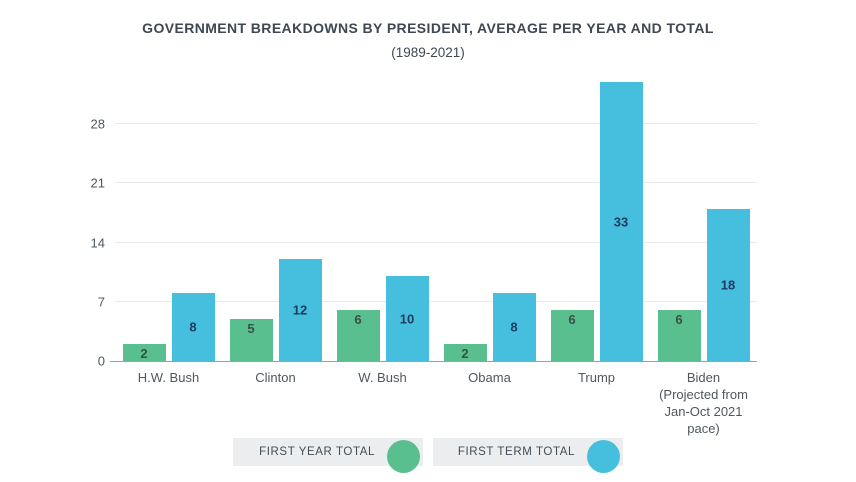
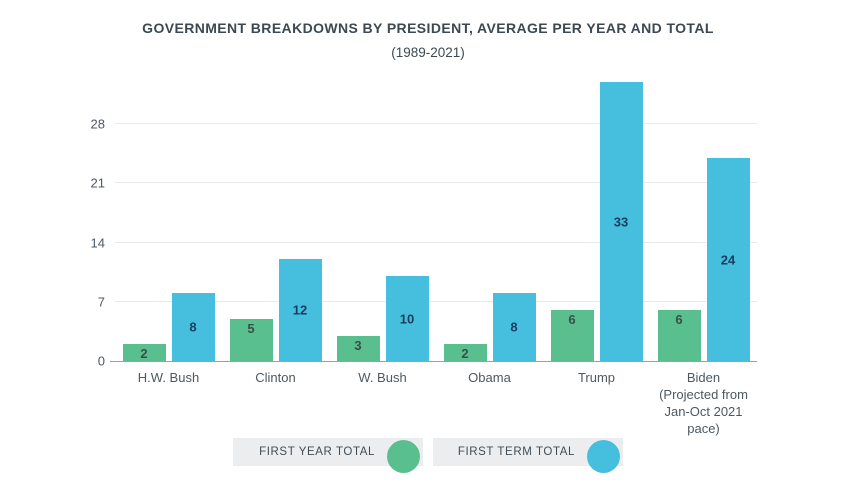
FIRST YEAR TOTAL/W. Bush: 6 -> 3
FIRST TERM TOTAL/Biden (Projected from Jan-Oct 2021 pace): 18 -> 24
